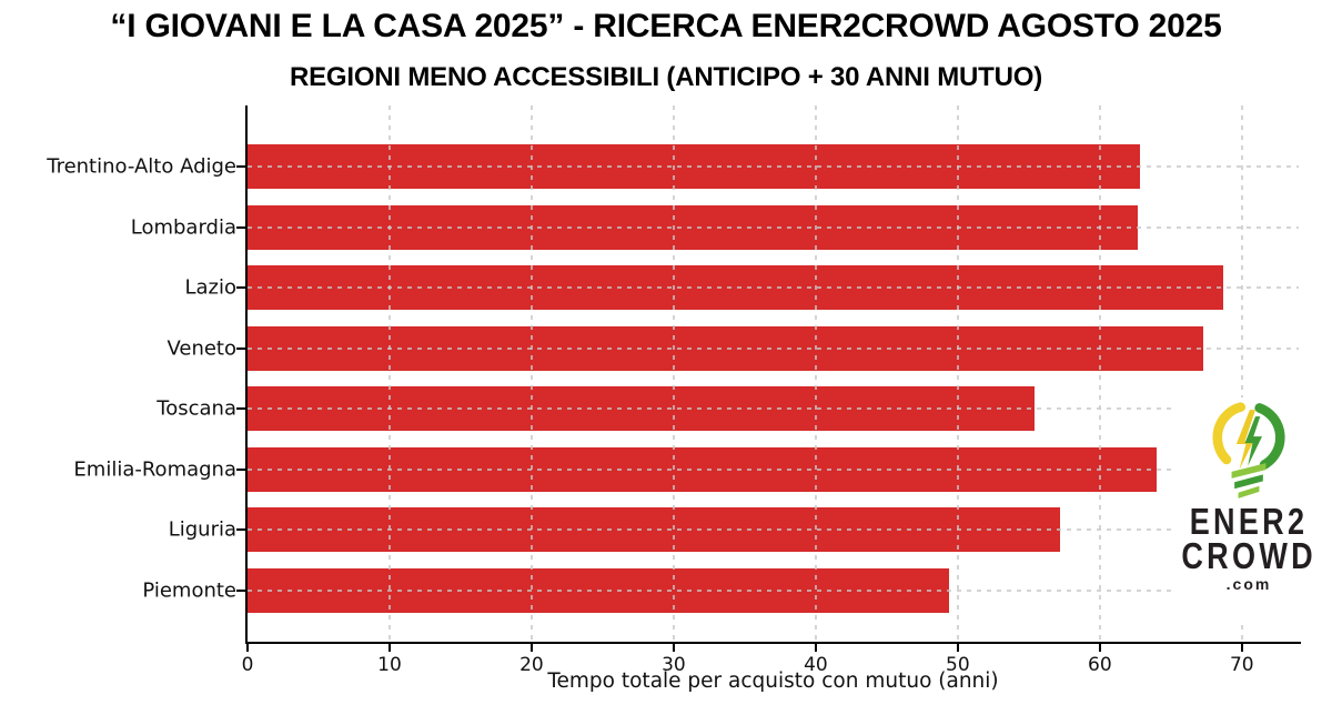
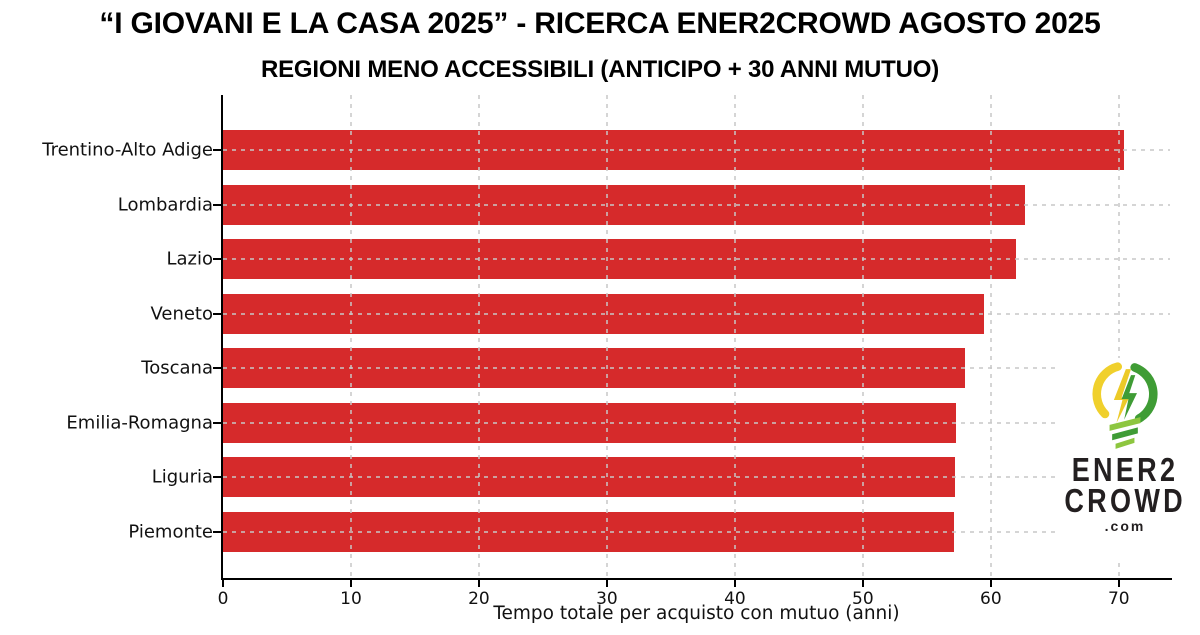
Trentino-Alto Adige: 62.8 -> 70.4
Lazio: 68.7 -> 62.0
Veneto: 67.3 -> 59.5
Toscana: 55.4 -> 58.0
Emilia-Romagna: 64.0 -> 57.3
Piemonte: 49.4 -> 57.1
